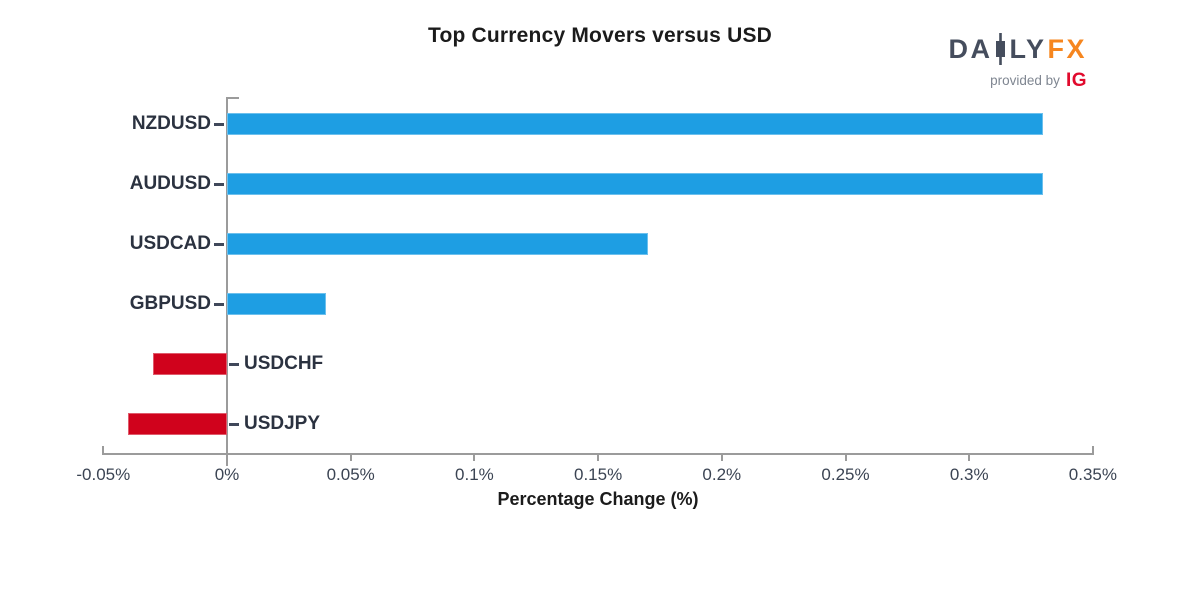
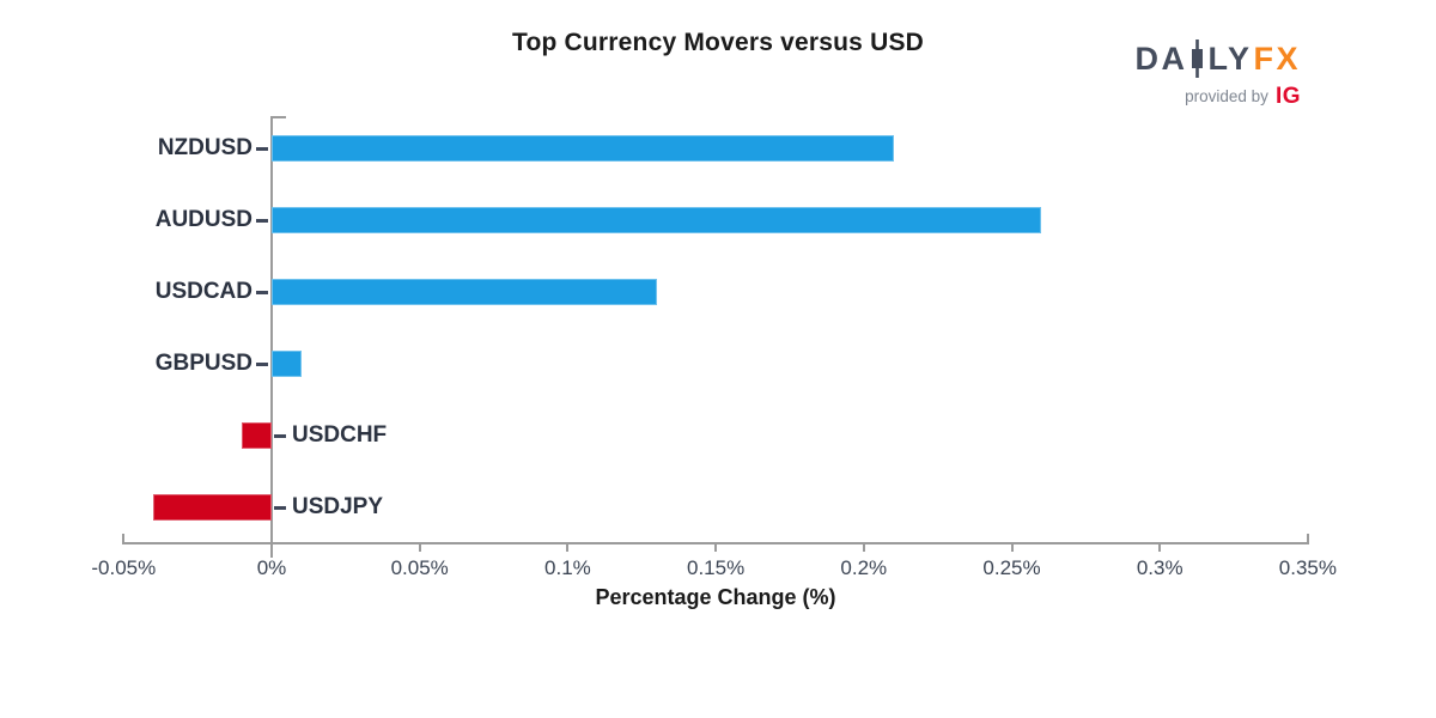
NZDUSD: 0.33% -> 0.21%
AUDUSD: 0.33% -> 0.26%
USDCAD: 0.17% -> 0.13%
GBPUSD: 0.04% -> 0.01%
USDCHF: -0.03% -> -0.01%
